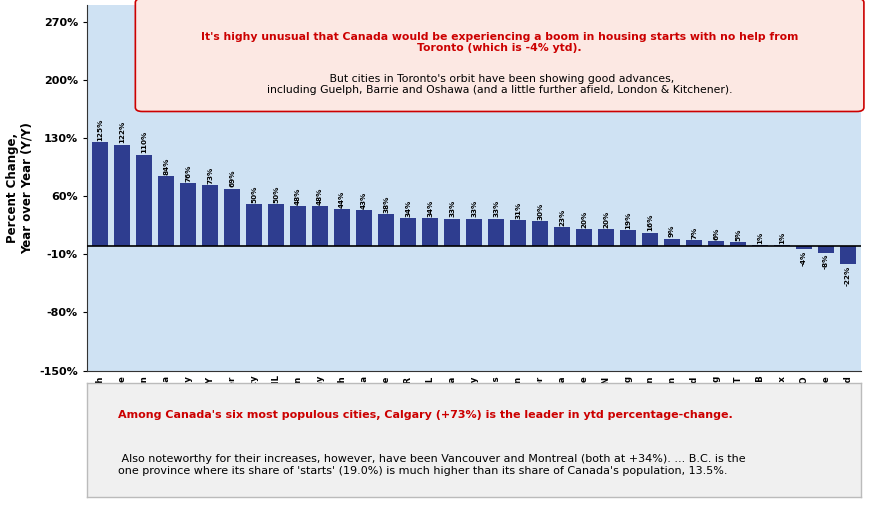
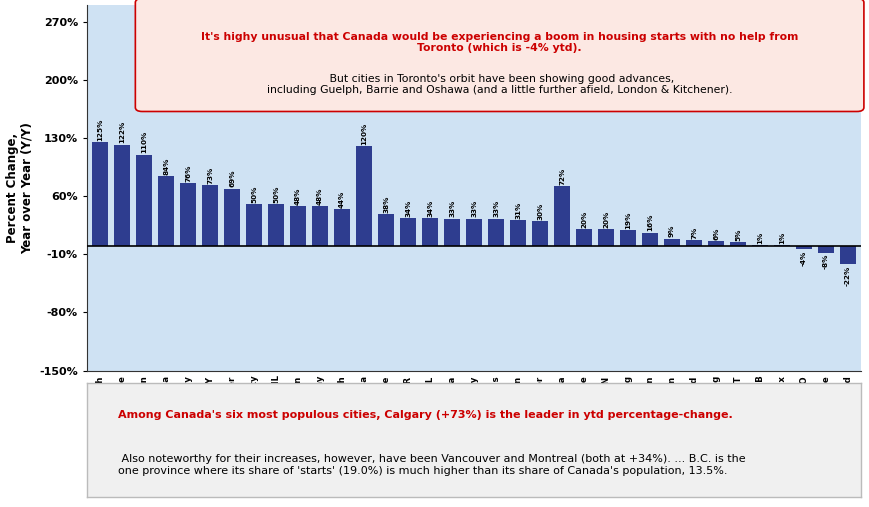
Victoria: 43% -> 120%
Regina: 23% -> 72%
